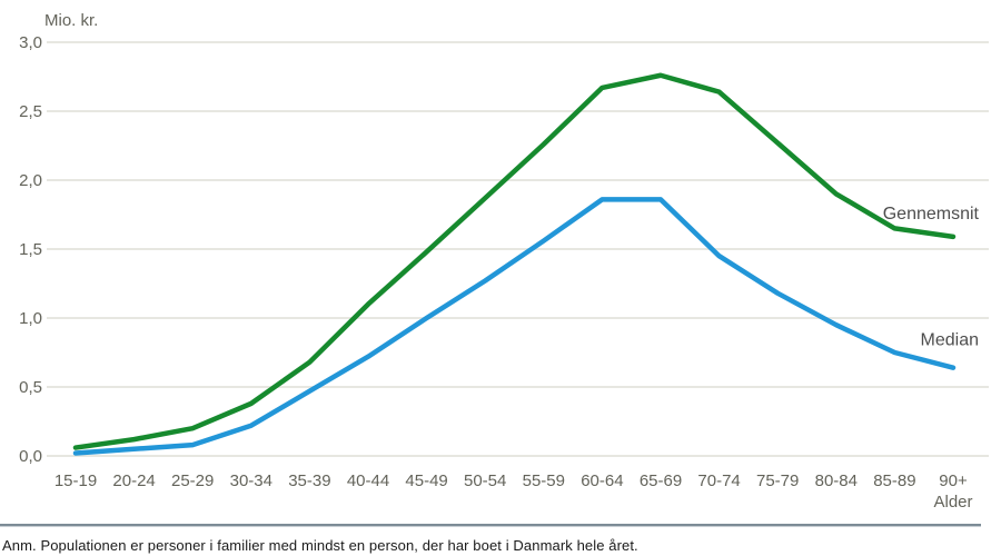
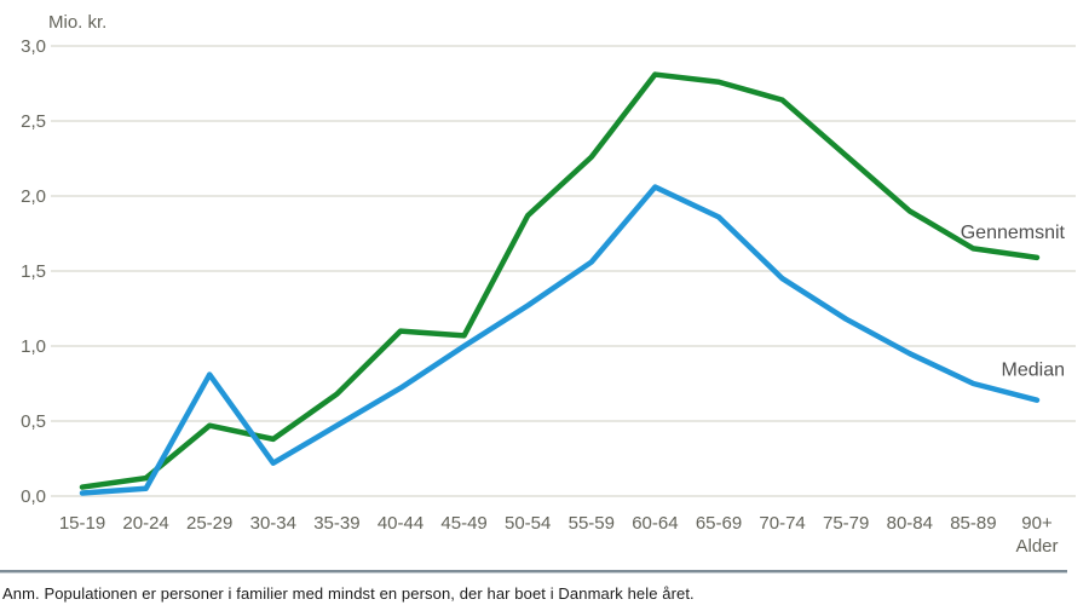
Gennemsnit/25-29: 0,20 -> 0,47
Median/25-29: 0,08 -> 0,81
Gennemsnit/45-49: 1,48 -> 1,07
Gennemsnit/60-64: 2,67 -> 2,81
Median/60-64: 1,86 -> 2,06
